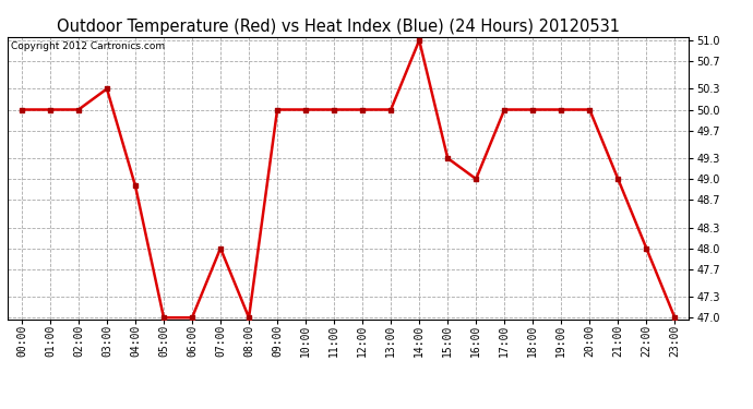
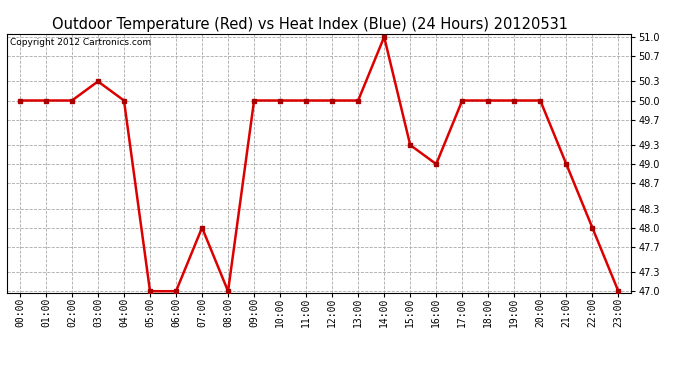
04:00: 48.9 -> 50.0
